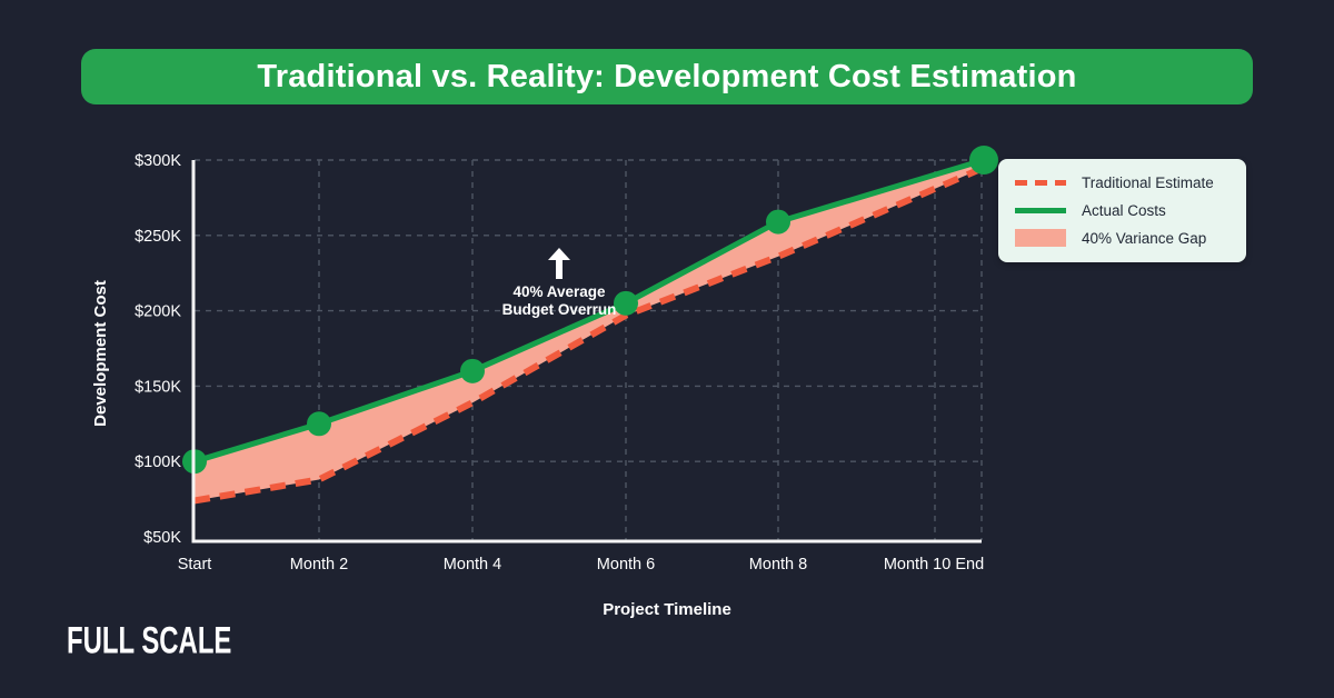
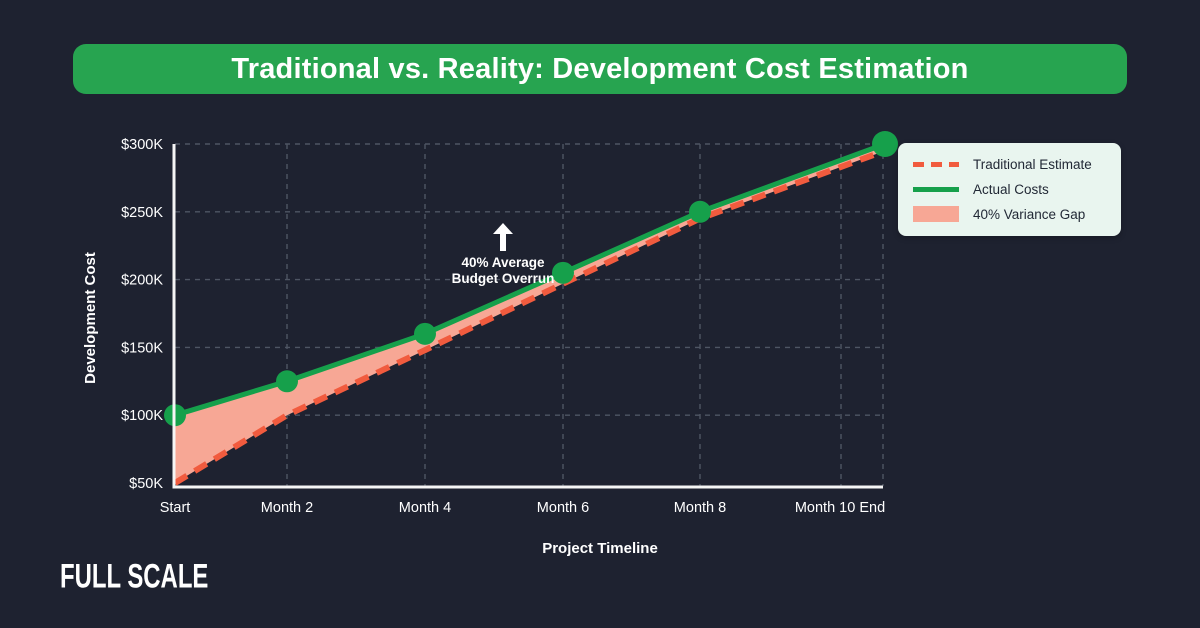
Traditional Estimate/Start: $74K -> $50K
Traditional Estimate/Month 2: $88K -> $100K
Traditional Estimate/Month 4: $139K -> $148K
Traditional Estimate/Month 8: $236K -> $245K
Actual Costs/Month 8: $259K -> $250K
